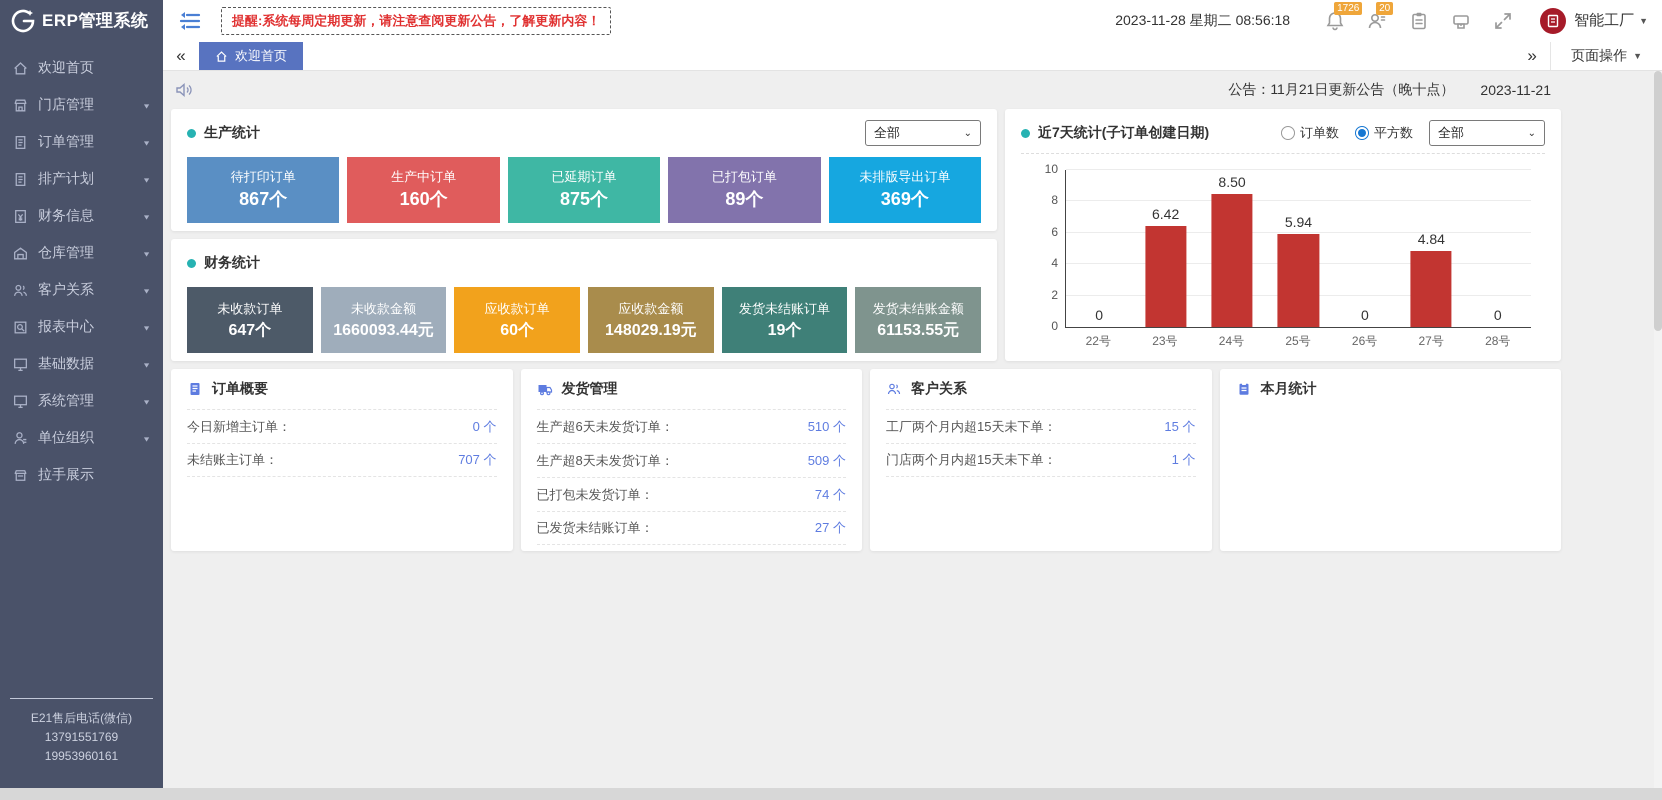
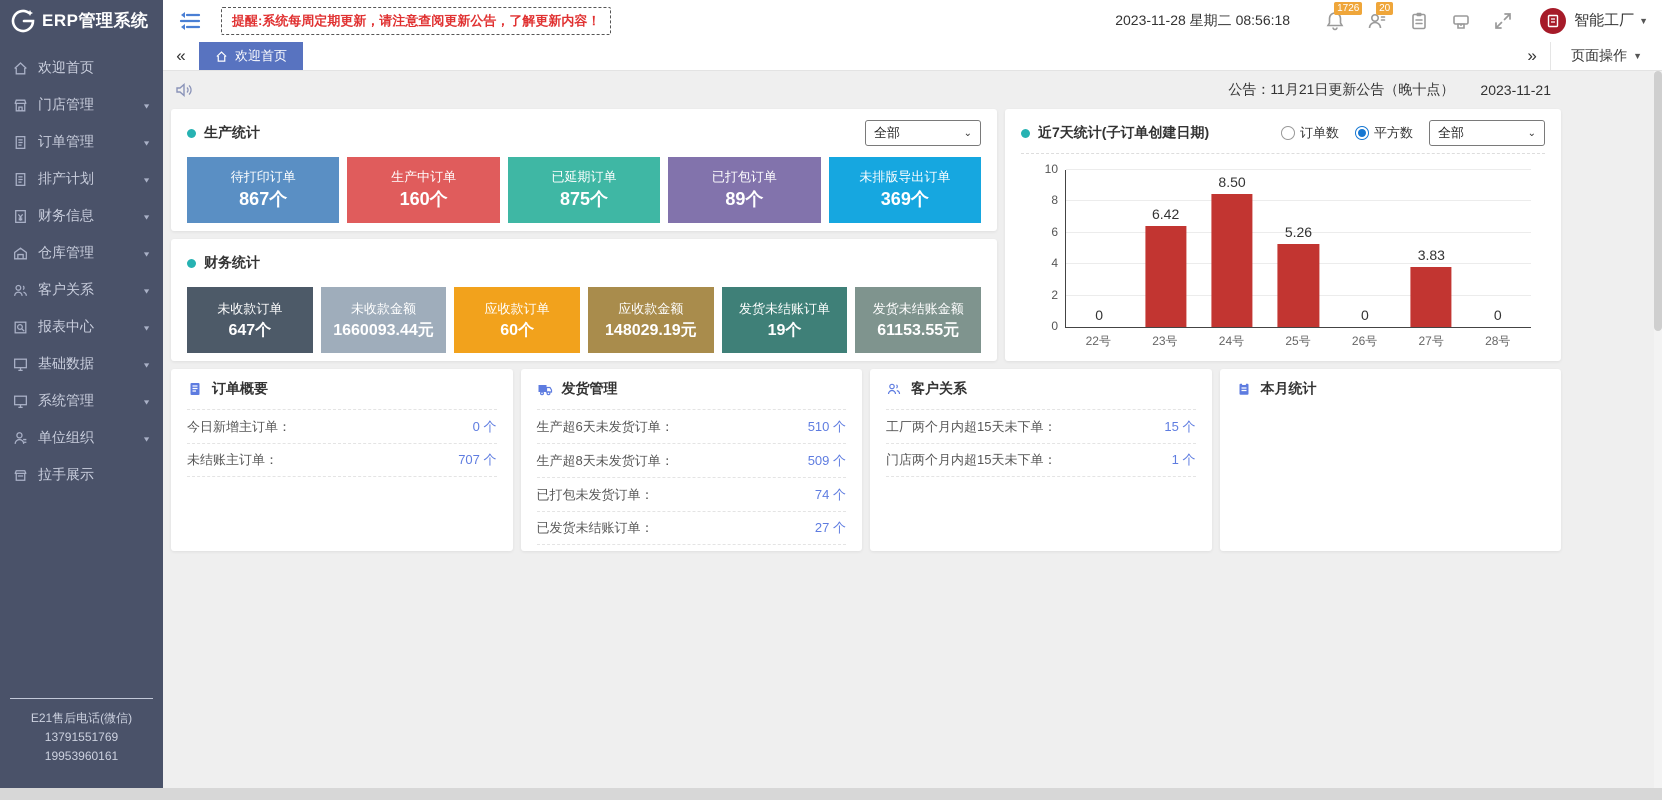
25号: 5.94 -> 5.26
27号: 4.84 -> 3.83
